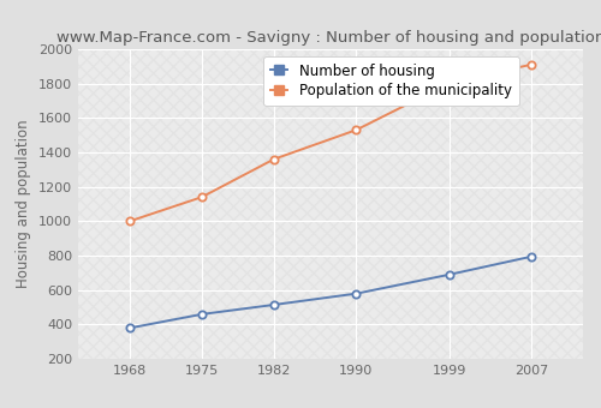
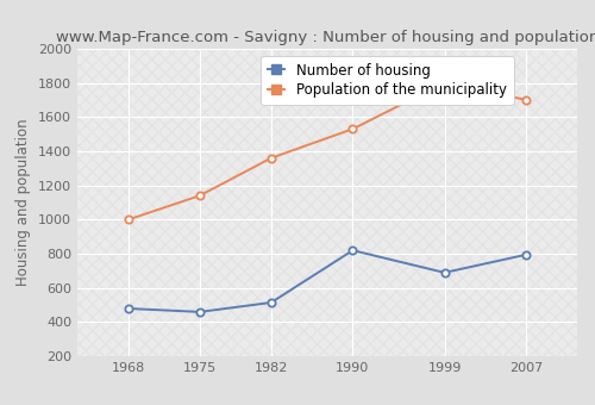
Number of housing/1968: 380 -> 480
Number of housing/1990: 580 -> 820
Population of the municipality/2007: 1910 -> 1700
